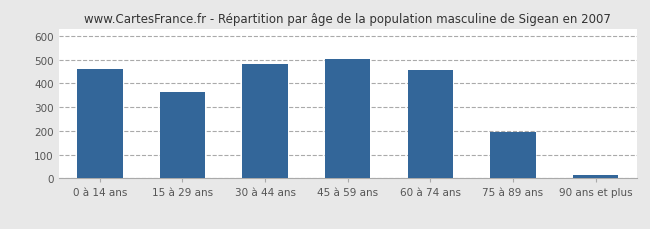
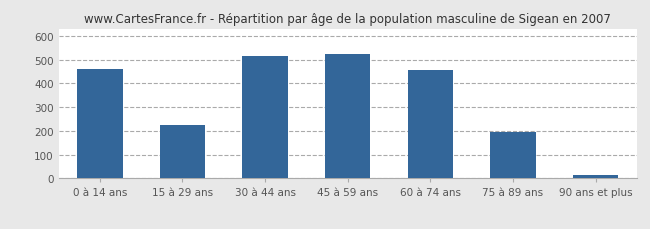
15 à 29 ans: 365 -> 225
30 à 44 ans: 484 -> 515
45 à 59 ans: 503 -> 525
